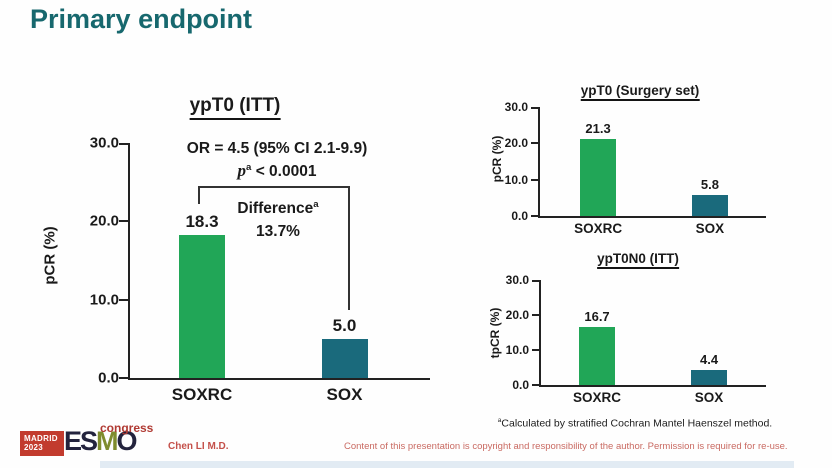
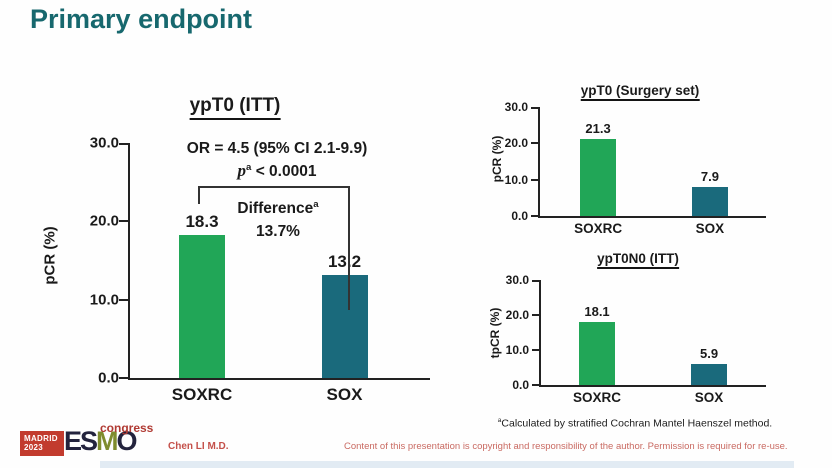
ypT0 (ITT)/SOX: 5.0 -> 13.2
ypT0 (Surgery set)/SOX: 5.8 -> 7.9
ypT0N0 (ITT)/SOXRC: 16.7 -> 18.1
ypT0N0 (ITT)/SOX: 4.4 -> 5.9
